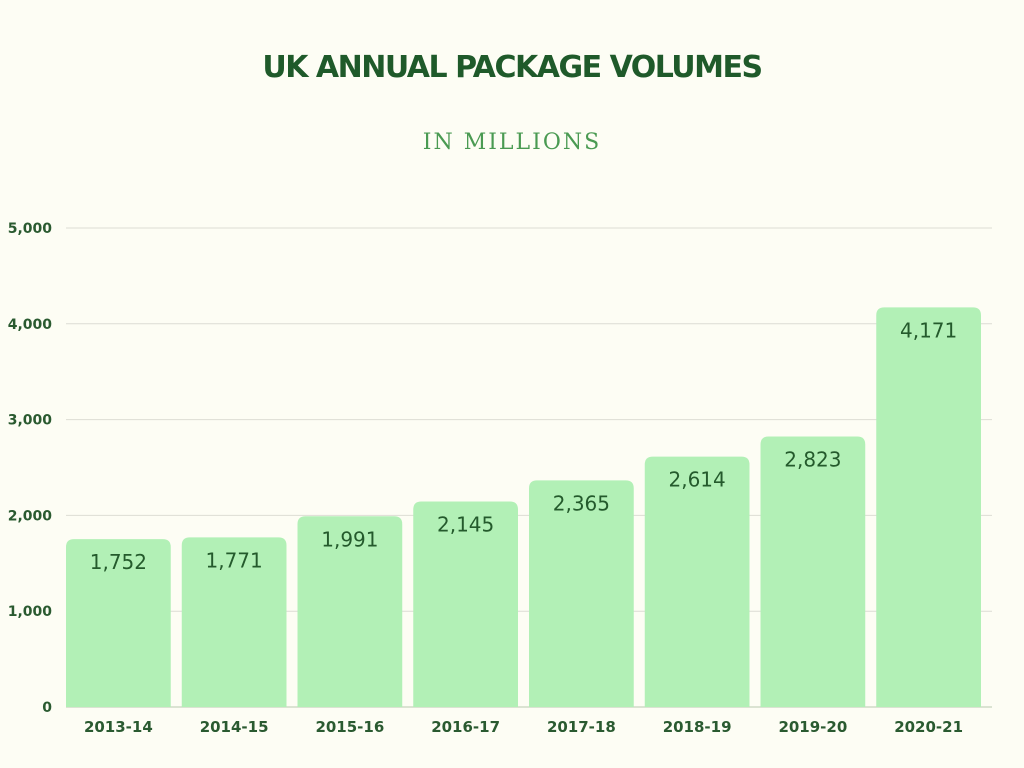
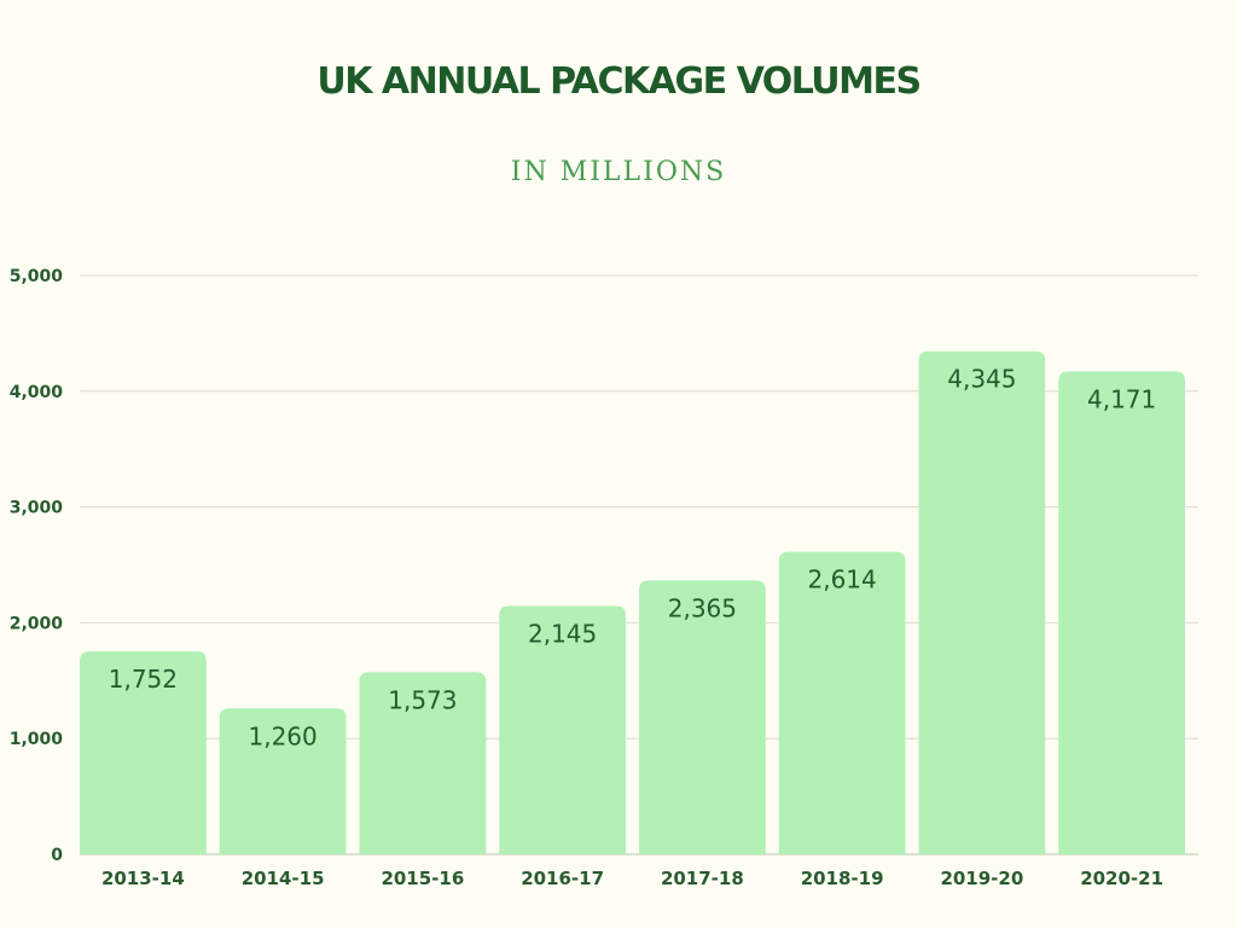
2014-15: 1,771 -> 1,260
2015-16: 1,991 -> 1,573
2019-20: 2,823 -> 4,345
